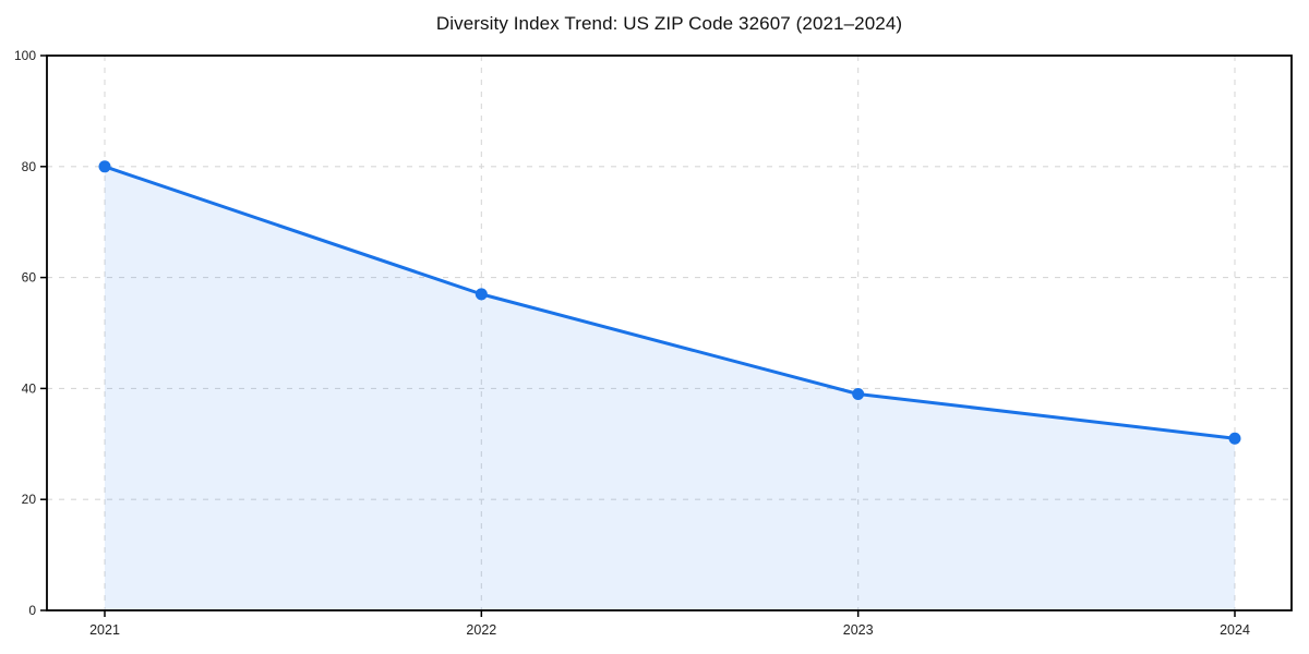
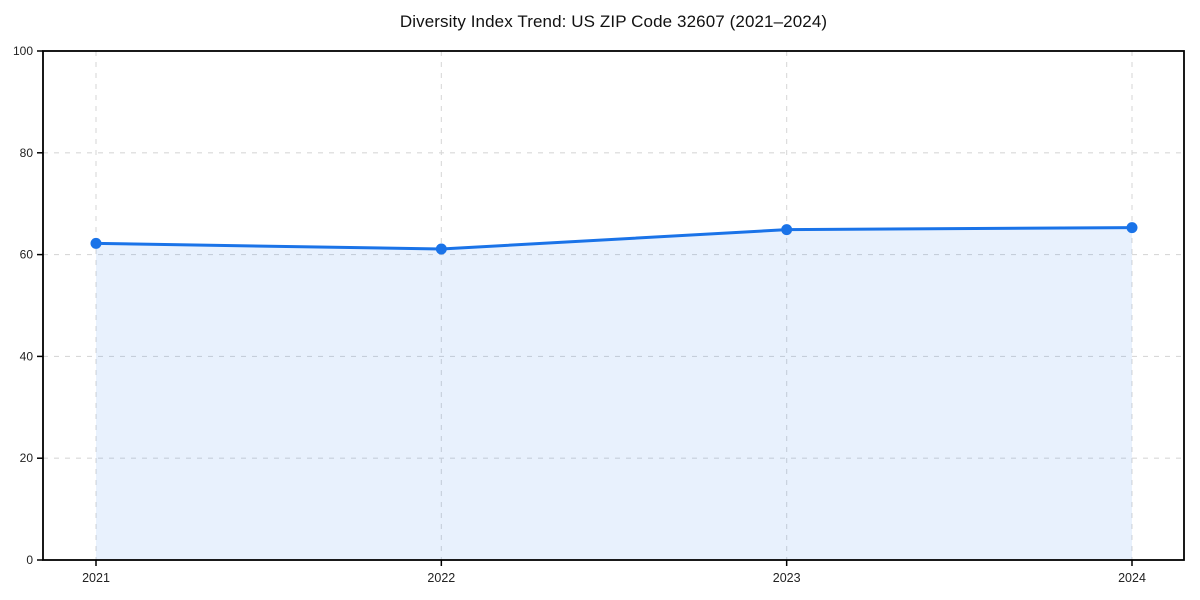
2021: 80 -> 62
2022: 57 -> 61
2023: 39 -> 65
2024: 31 -> 65
